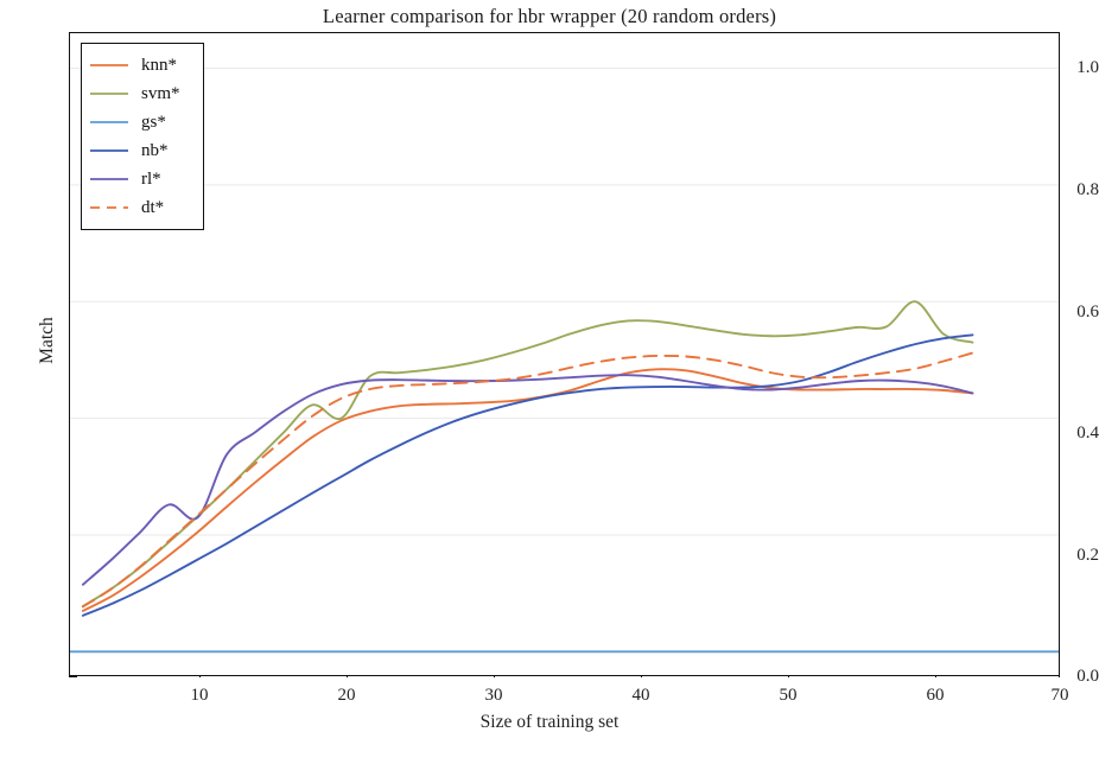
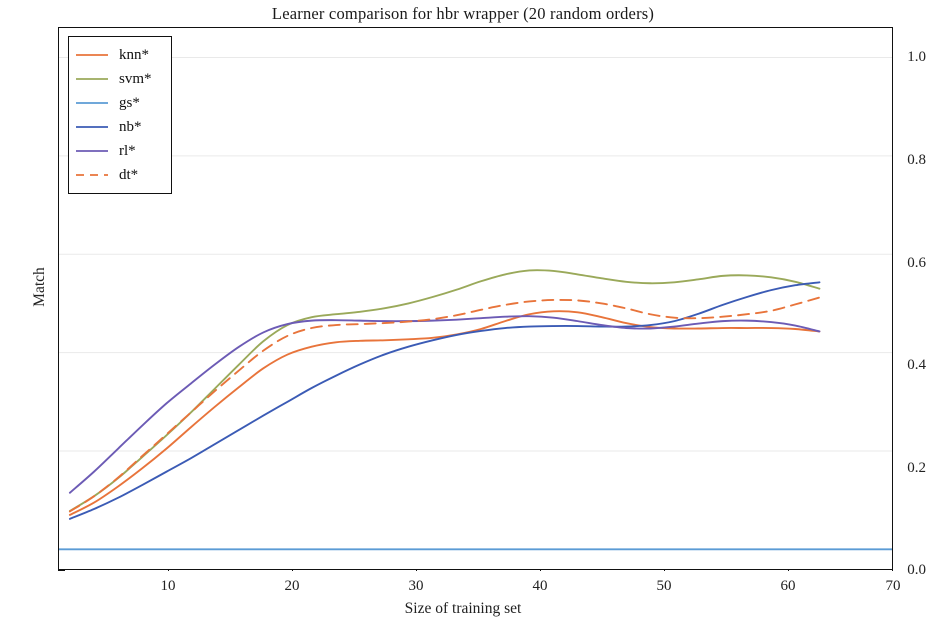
rl*/10: 0.23 -> 0.30
svm*/20: 0.40 -> 0.46
svm*/60: 0.60 -> 0.55
